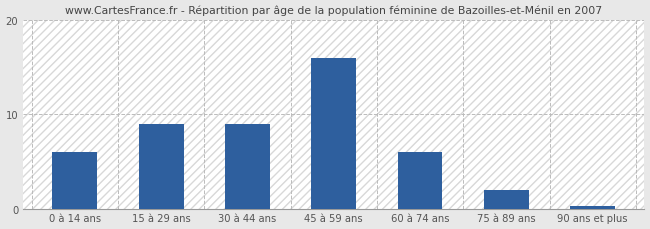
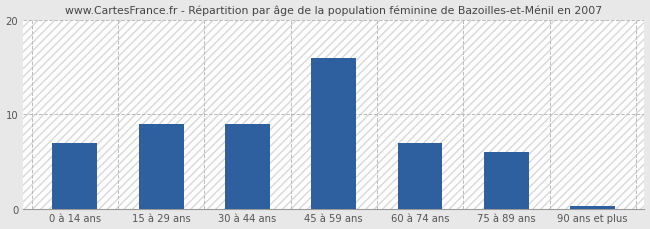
0 à 14 ans: 6.0 -> 7.0
60 à 74 ans: 6.0 -> 7.0
75 à 89 ans: 2.0 -> 6.0
